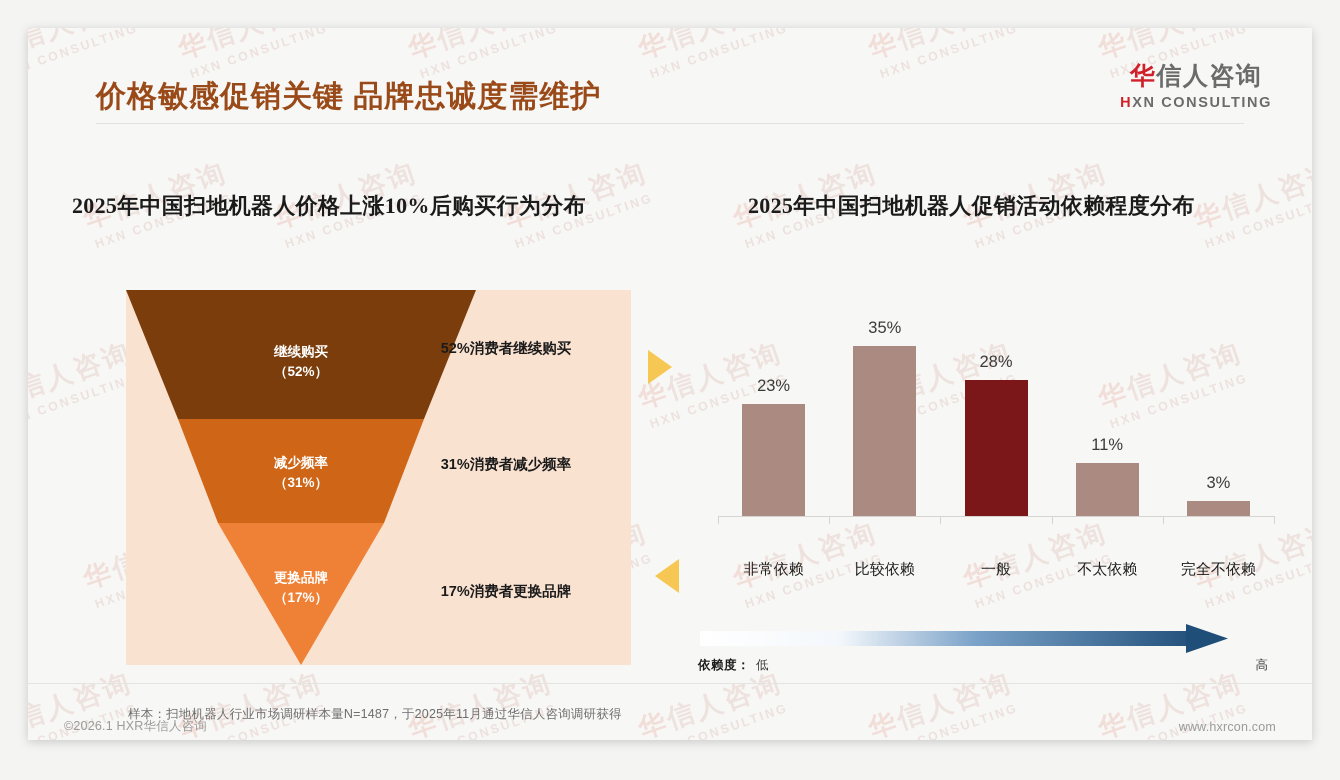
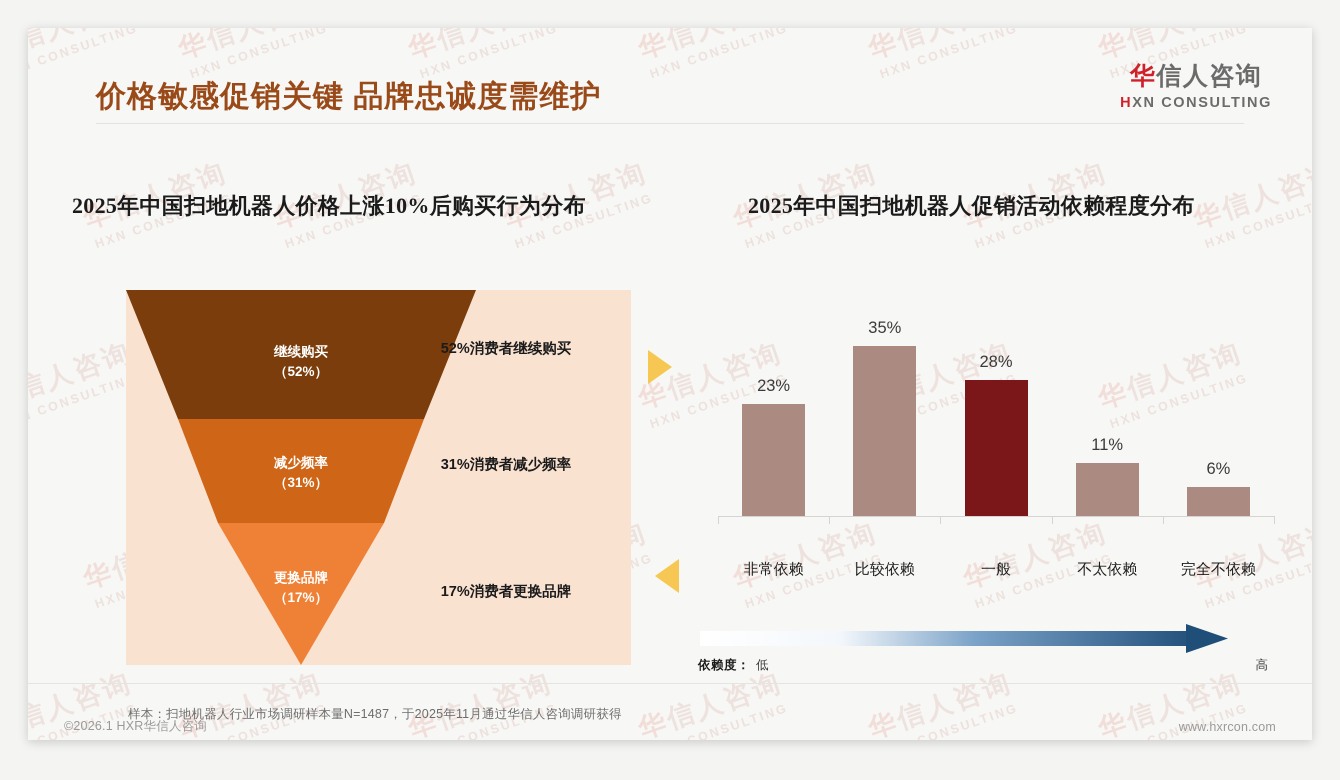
完全不依赖: 3% -> 6%
